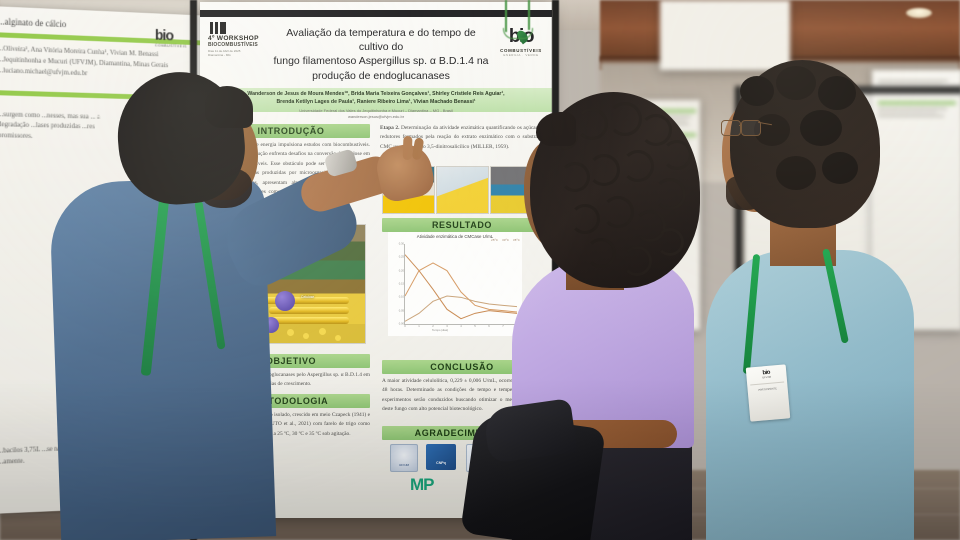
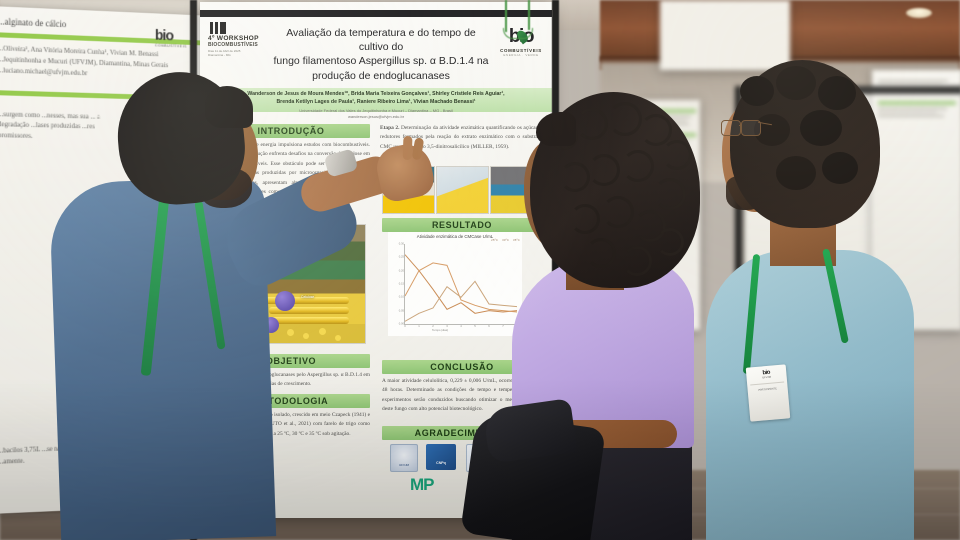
35ºC/2: 0,09 -> 0,06
30ºC/3: 0,20 -> 0,22
35ºC/3: 0,10 -> 0,14
25ºC/4: 0,02 -> 0,08
30ºC/4: 0,12 -> 0,09
35ºC/5: 0,09 -> 0,16
25ºC/8: 0,04 -> 0,05
